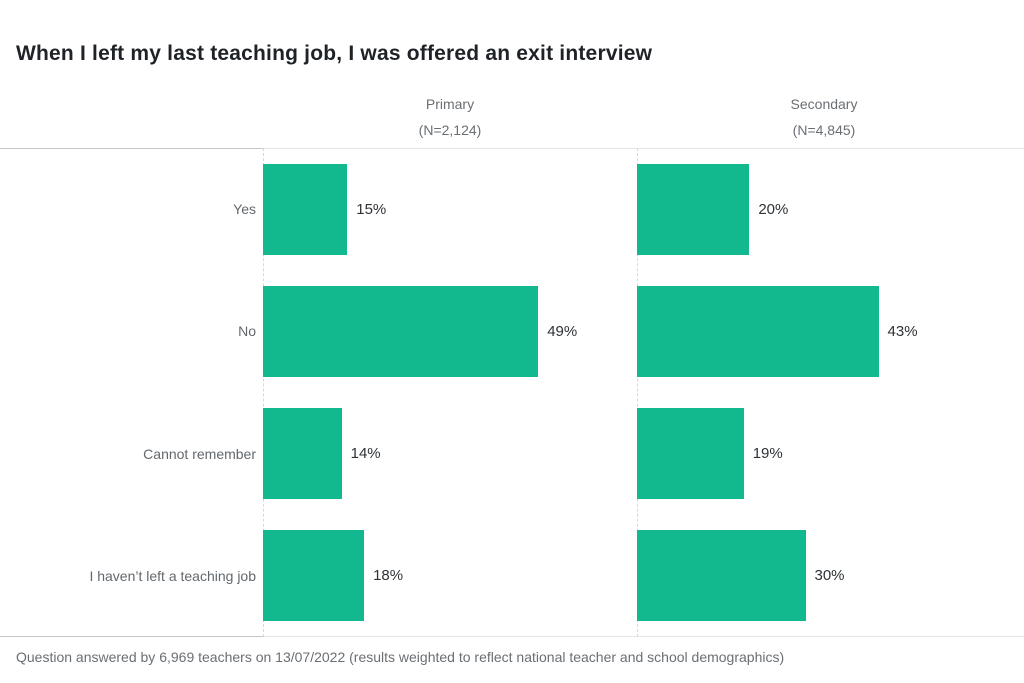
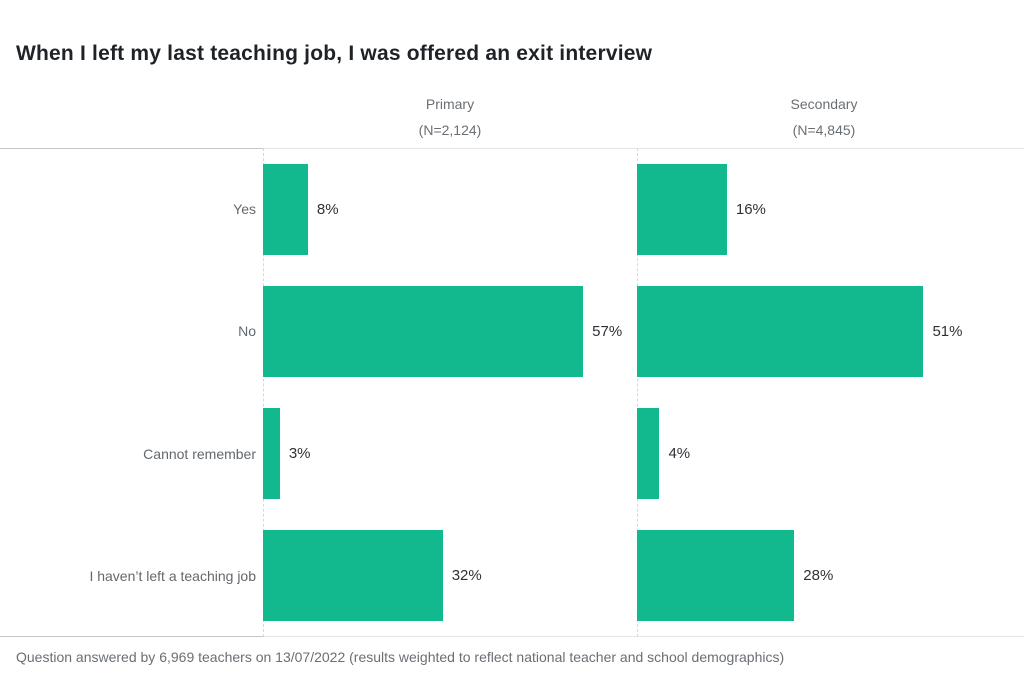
Primary/Yes: 15% -> 8%
Secondary/Yes: 20% -> 16%
Primary/No: 49% -> 57%
Secondary/No: 43% -> 51%
Primary/Cannot remember: 14% -> 3%
Secondary/Cannot remember: 19% -> 4%
Primary/I haven’t left a teaching job: 18% -> 32%
Secondary/I haven’t left a teaching job: 30% -> 28%
